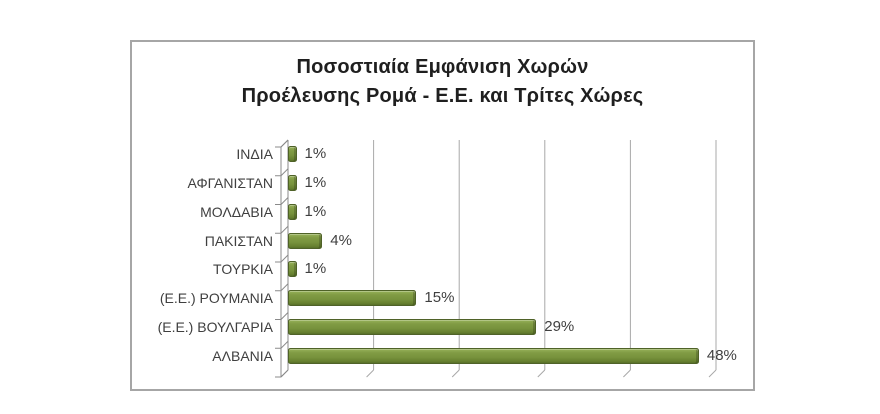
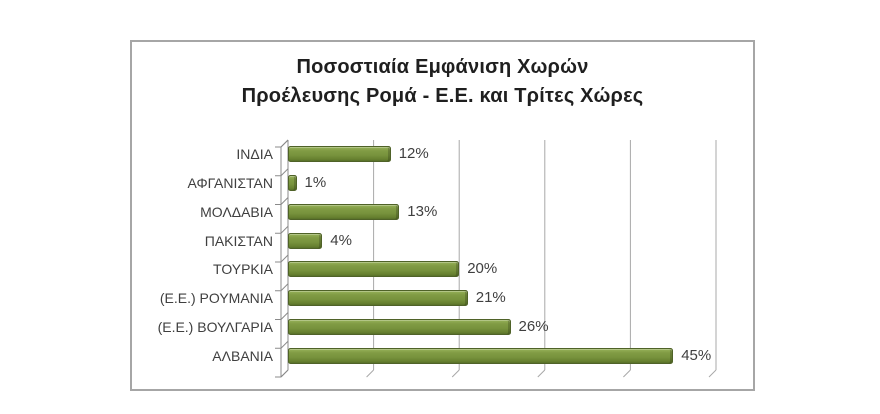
ΙΝΔΙΑ: 1% -> 12%
ΜΟΛΔΑΒΙΑ: 1% -> 13%
ΤΟΥΡΚΙΑ: 1% -> 20%
(Ε.Ε.) ΡΟΥΜΑΝΙΑ: 15% -> 21%
(Ε.Ε.) ΒΟΥΛΓΑΡΙΑ: 29% -> 26%
ΑΛΒΑΝΙΑ: 48% -> 45%
